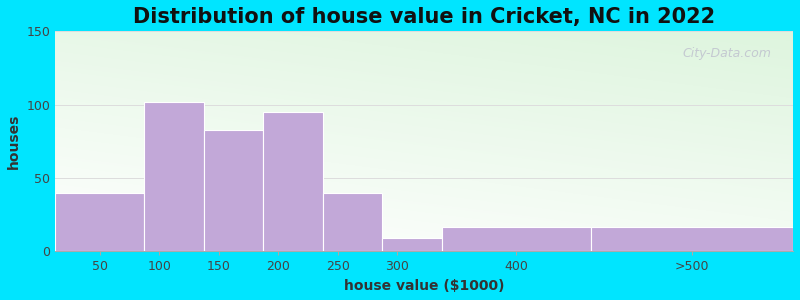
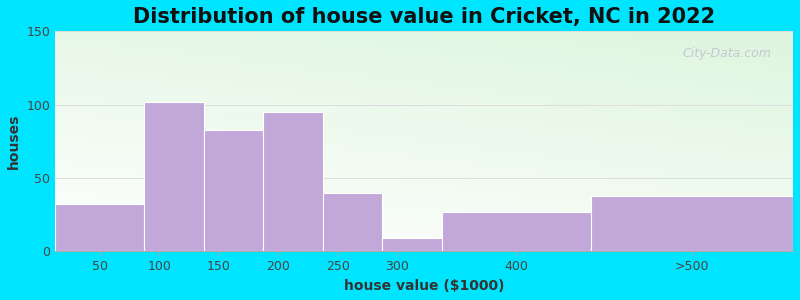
50: 40 -> 32
400: 17 -> 27
>500: 17 -> 38
